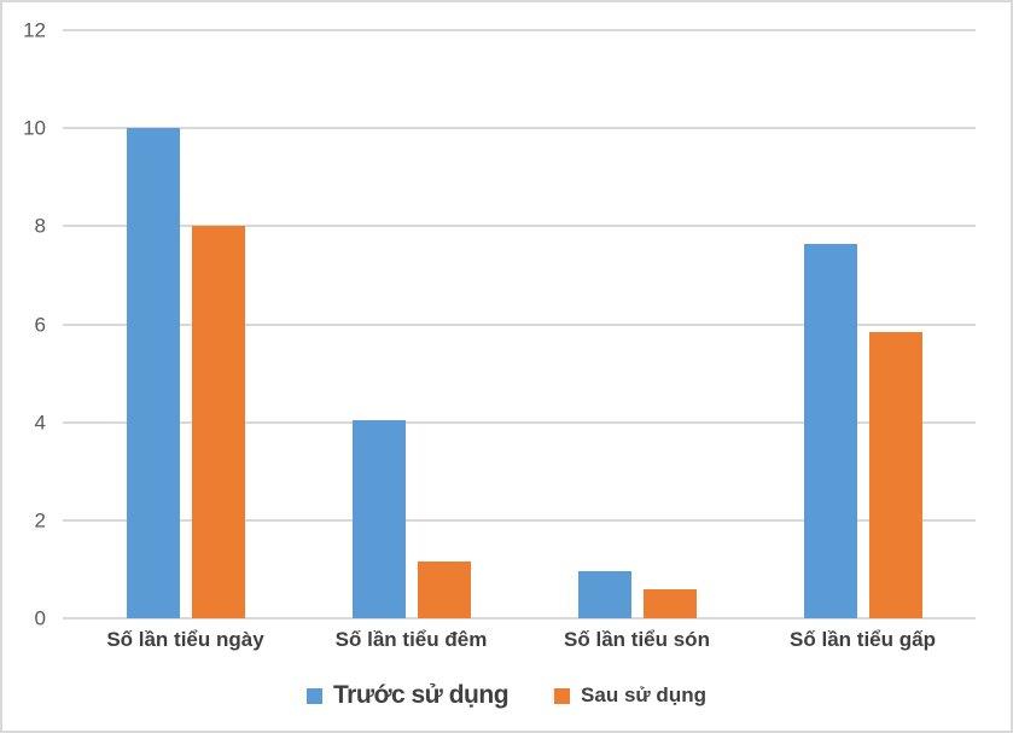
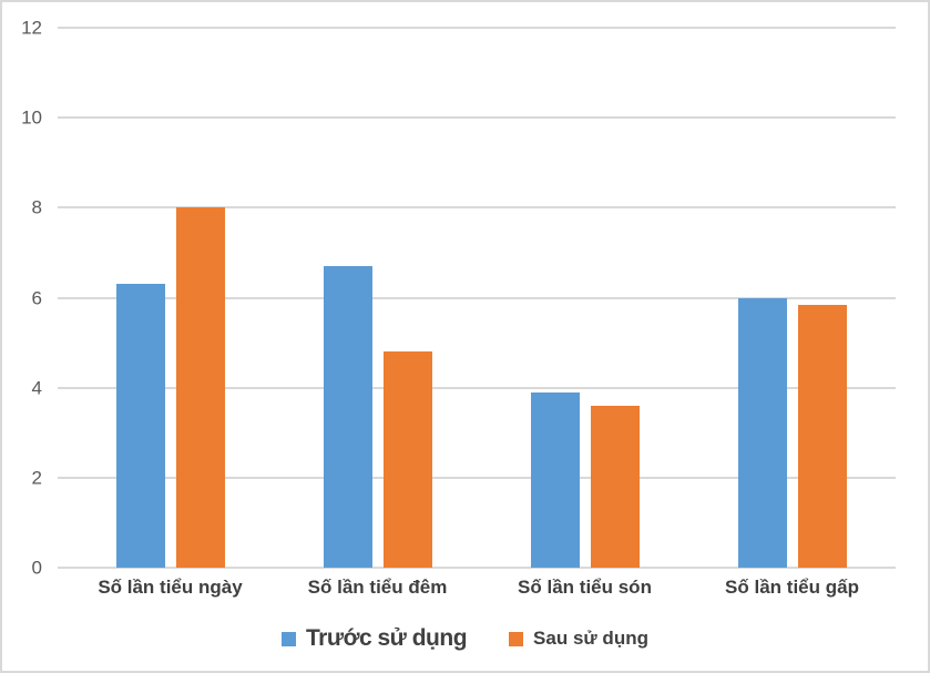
Trước sử dụng/Số lần tiểu ngày: 10.0 -> 6.3
Trước sử dụng/Số lần tiểu đêm: 4.0 -> 6.7
Sau sử dụng/Số lần tiểu đêm: 1.1 -> 4.8
Trước sử dụng/Số lần tiểu són: 0.9 -> 3.9
Sau sử dụng/Số lần tiểu són: 0.6 -> 3.6
Trước sử dụng/Số lần tiểu gấp: 7.7 -> 6.0
